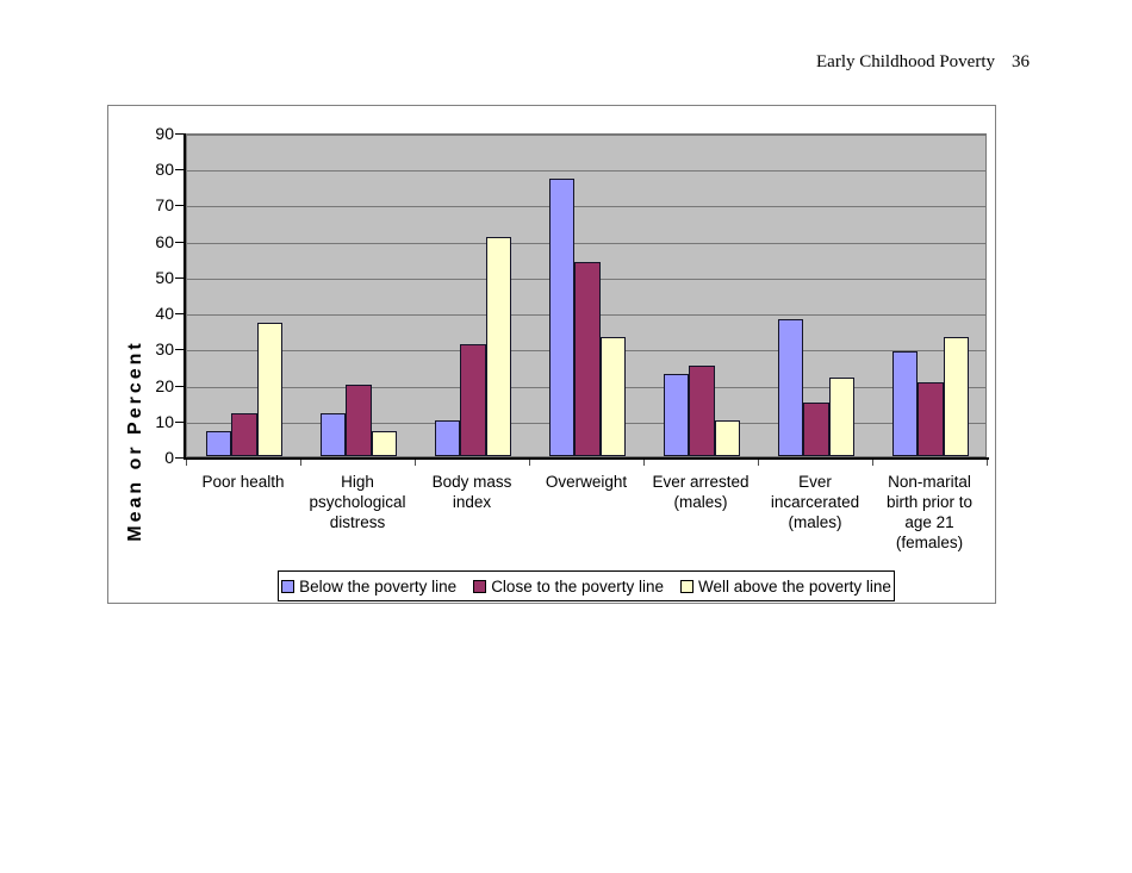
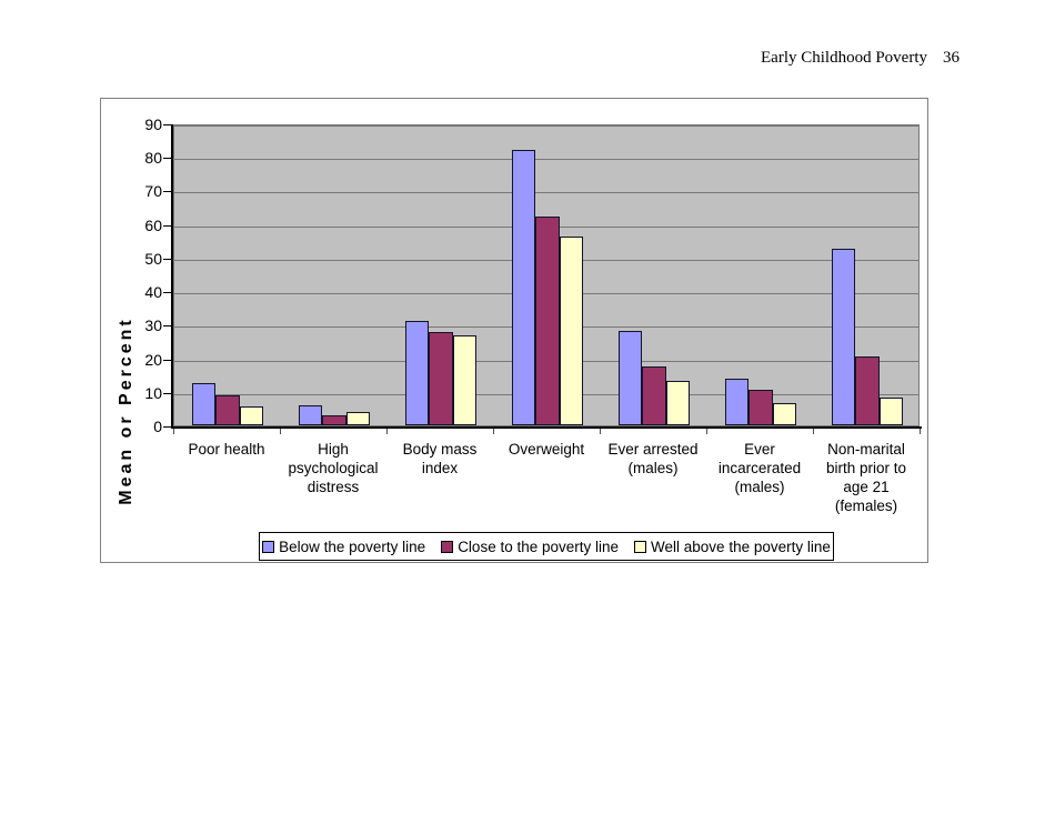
Below the poverty line/Poor health: 7 -> 13
Close to the poverty line/Poor health: 12 -> 9
Well above the poverty line/Poor health: 37 -> 6
Below the poverty line/High psychological distress: 12 -> 6
Close to the poverty line/High psychological distress: 20 -> 3
Well above the poverty line/High psychological distress: 7 -> 4
Below the poverty line/Body mass index: 10 -> 31
Close to the poverty line/Body mass index: 31 -> 28
Well above the poverty line/Body mass index: 61 -> 27
Below the poverty line/Overweight: 77 -> 82
Close to the poverty line/Overweight: 54 -> 62
Well above the poverty line/Overweight: 33 -> 56
Below the poverty line/Ever arrested (males): 23 -> 28
Close to the poverty line/Ever arrested (males): 25 -> 18
Well above the poverty line/Ever arrested (males): 10 -> 13
Below the poverty line/Ever incarcerated (males): 38 -> 14
Close to the poverty line/Ever incarcerated (males): 15 -> 11
Well above the poverty line/Ever incarcerated (males): 22 -> 6
Below the poverty line/Non-marital birth prior to age 21 (females): 29 -> 52
Well above the poverty line/Non-marital birth prior to age 21 (females): 33 -> 8
